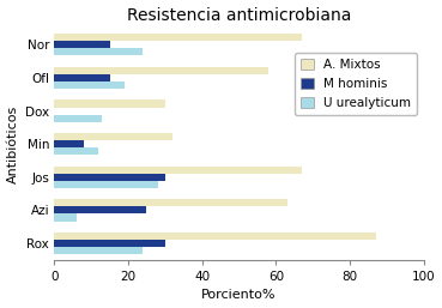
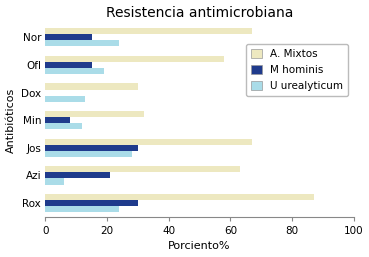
M hominis/Azi: 25 -> 21
